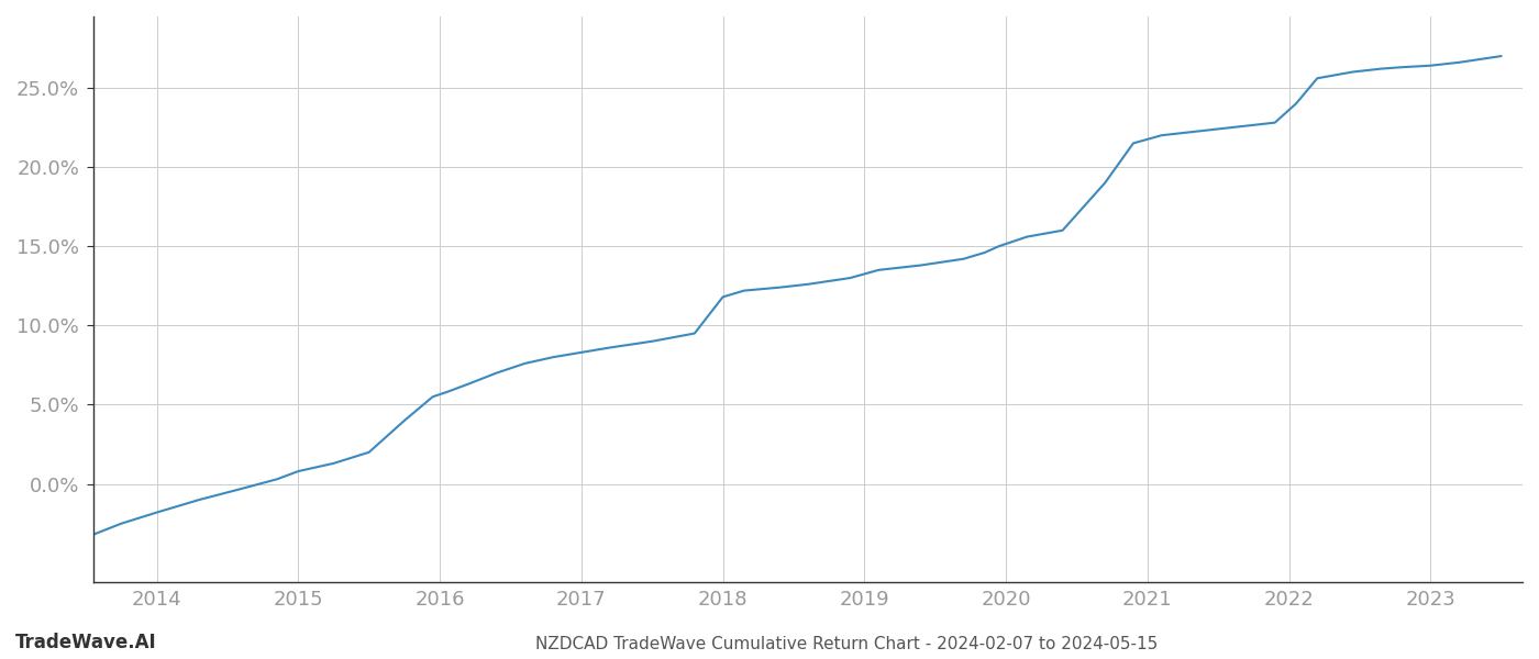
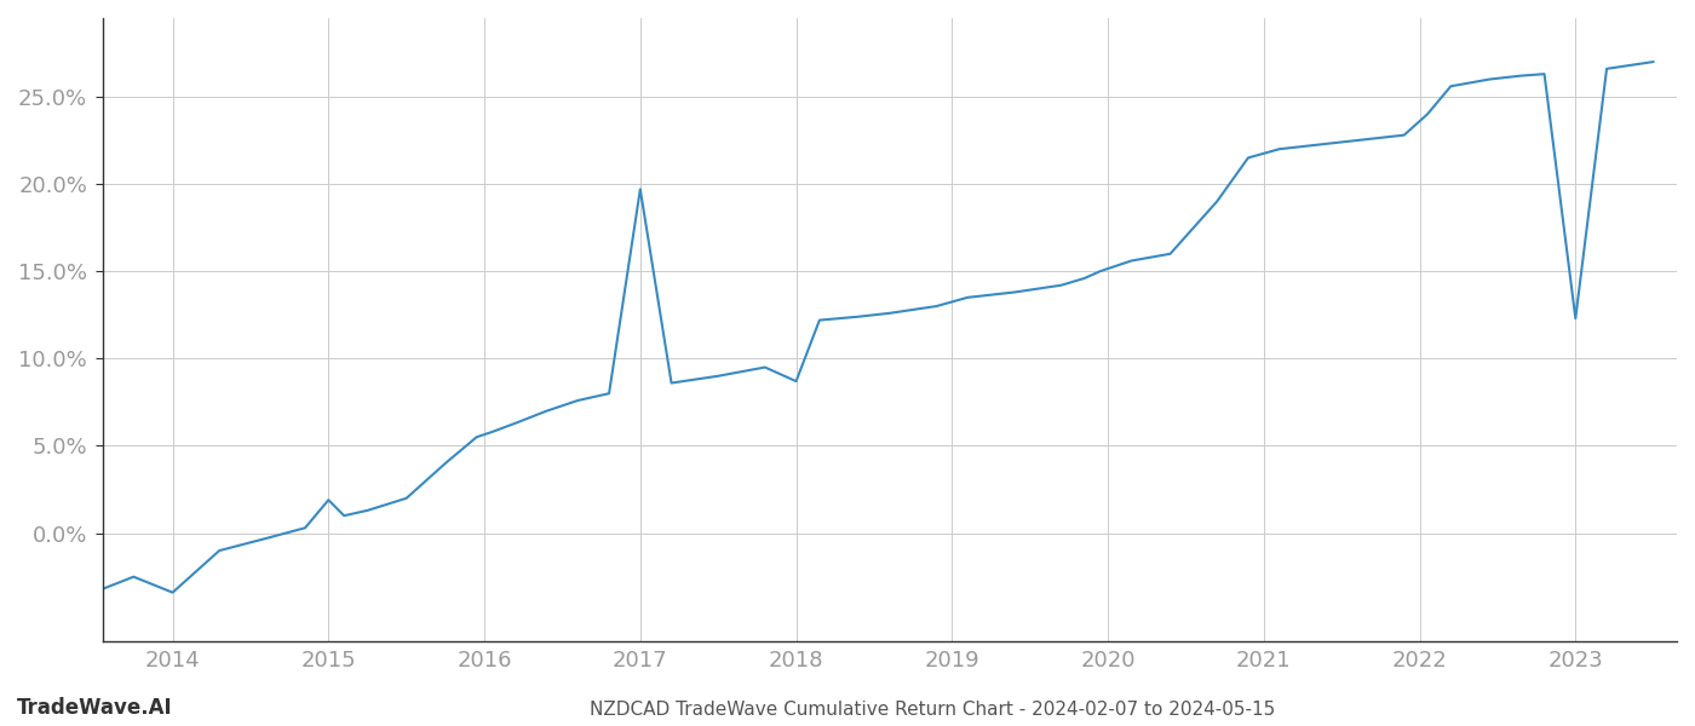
2014: -1.8% -> -3.4%
2015: 0.8% -> 1.9%
2017: 8.3% -> 19.7%
2018: 11.8% -> 8.7%
2023: 26.4% -> 12.3%
